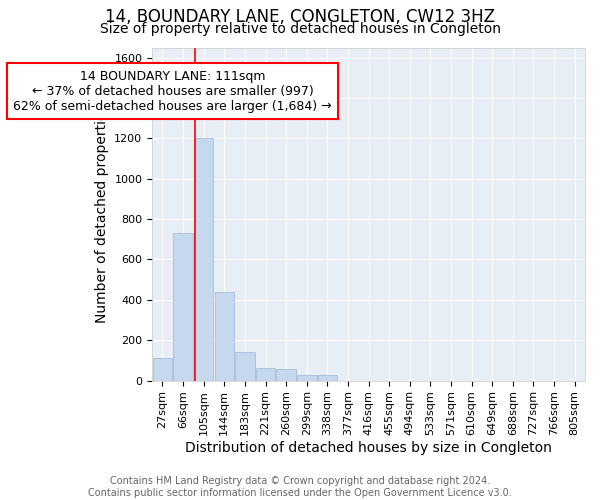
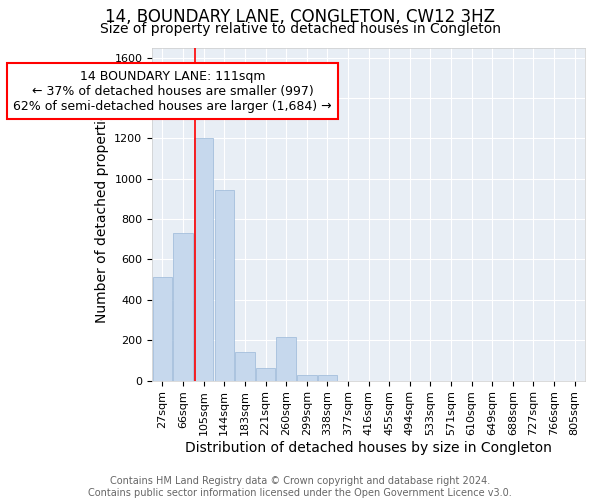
27sqm: 110 -> 515
144sqm: 440 -> 945
260sqm: 55 -> 215
